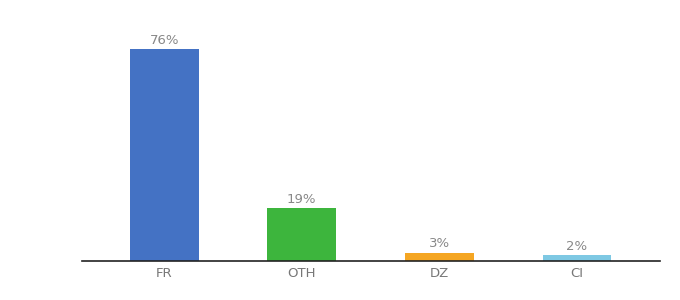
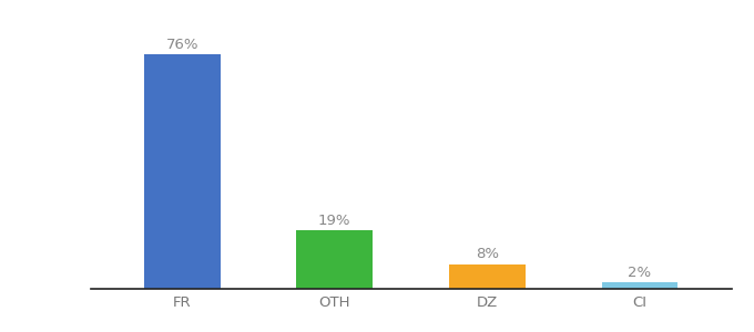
DZ: 3% -> 8%
